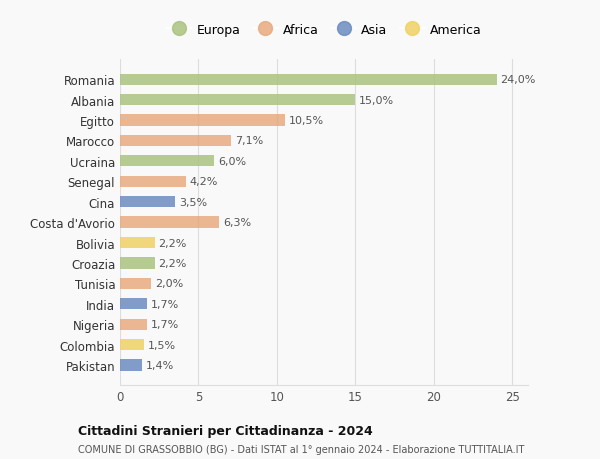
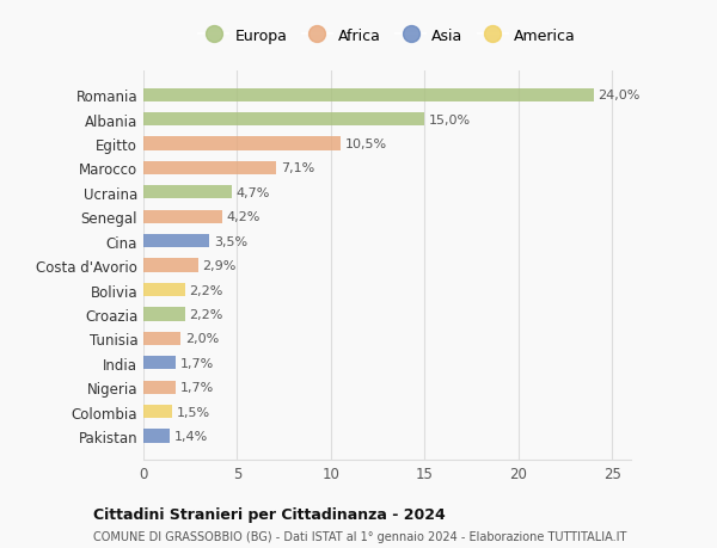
Ucraina: 6,0% -> 4,7%
Costa d'Avorio: 6,3% -> 2,9%
